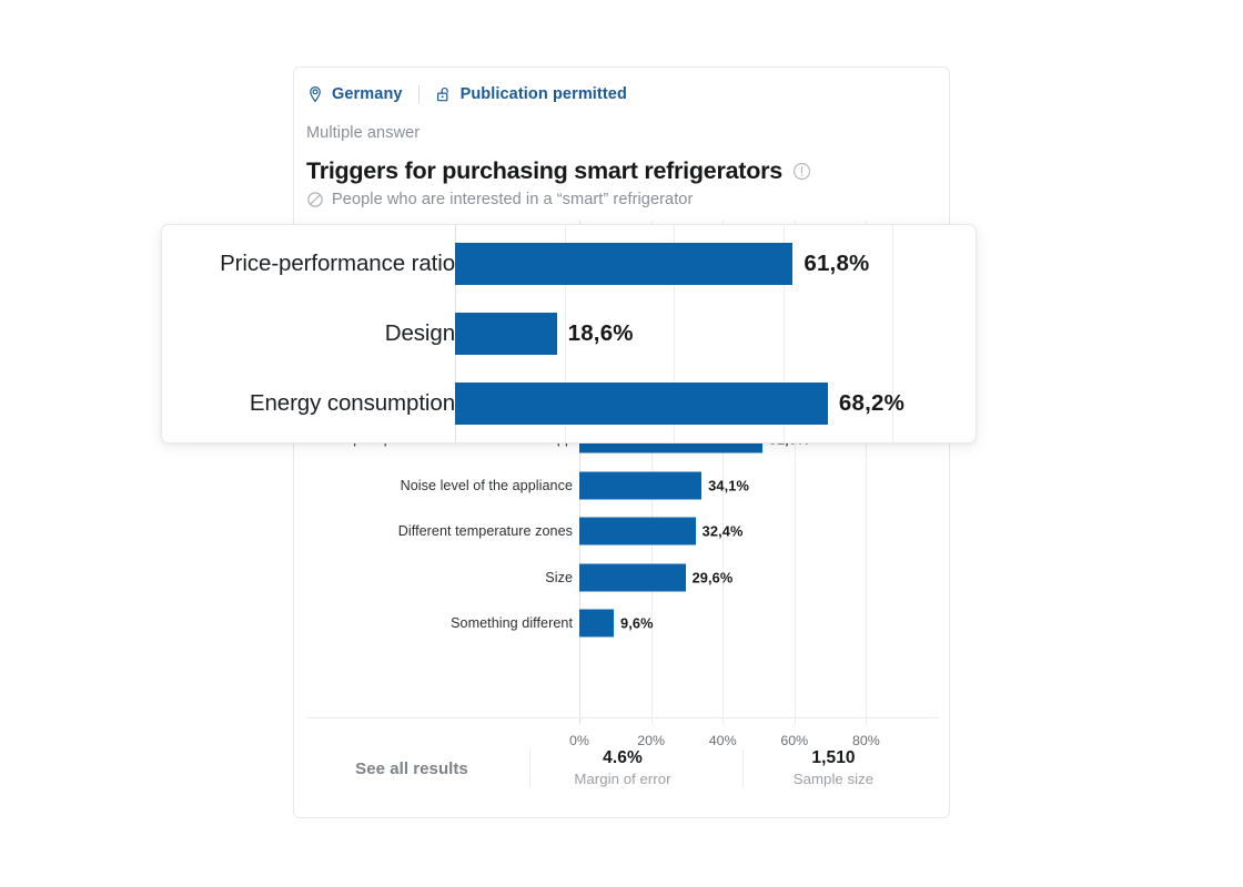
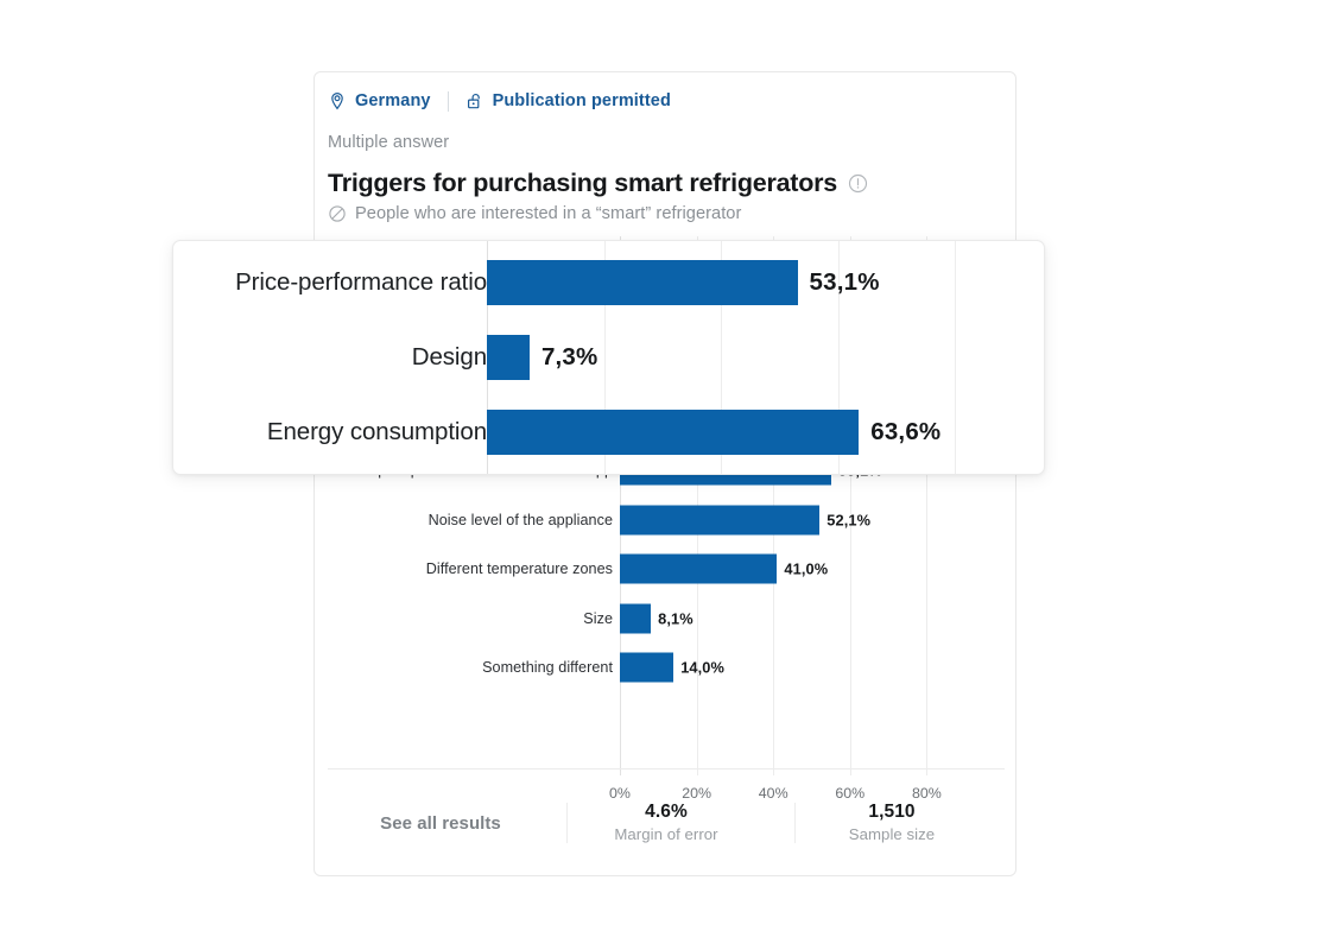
Price-performance ratio: 61,8% -> 53,1%
Design: 18,6% -> 7,3%
Energy consumption: 68,2% -> 63,6%
Simple operation of the associated app: 51,0% -> 55,1%
Noise level of the appliance: 34,1% -> 52,1%
Different temperature zones: 32,4% -> 41,0%
Size: 29,6% -> 8,1%
Something different: 9,6% -> 14,0%
